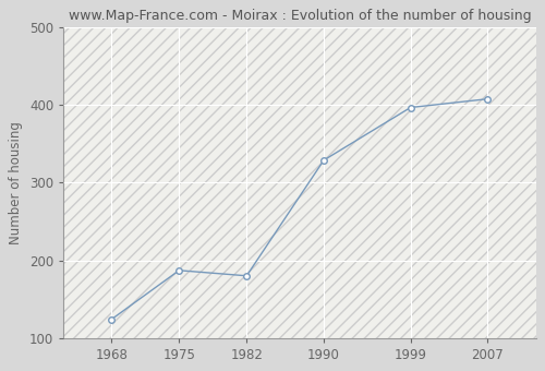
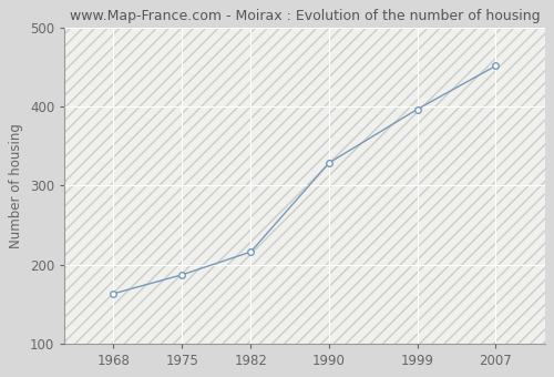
1968: 124 -> 163
1982: 180 -> 216
2007: 408 -> 452
